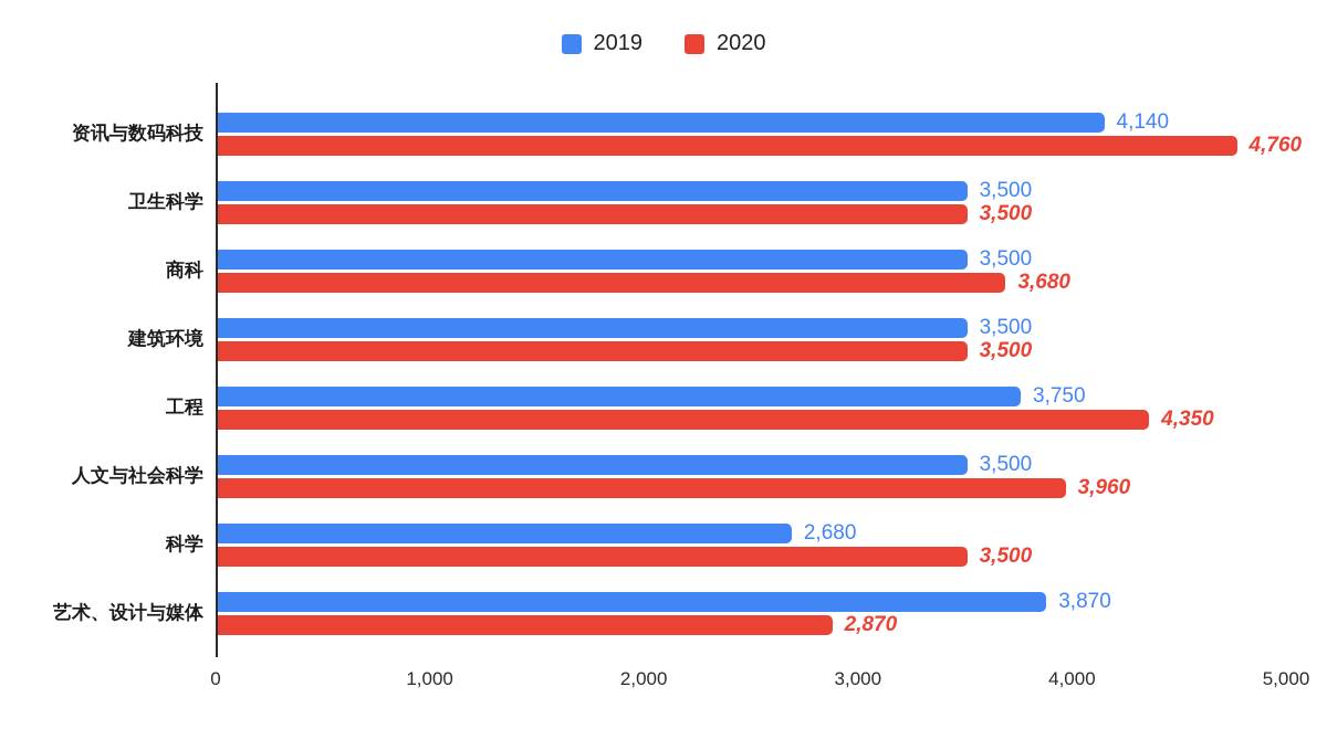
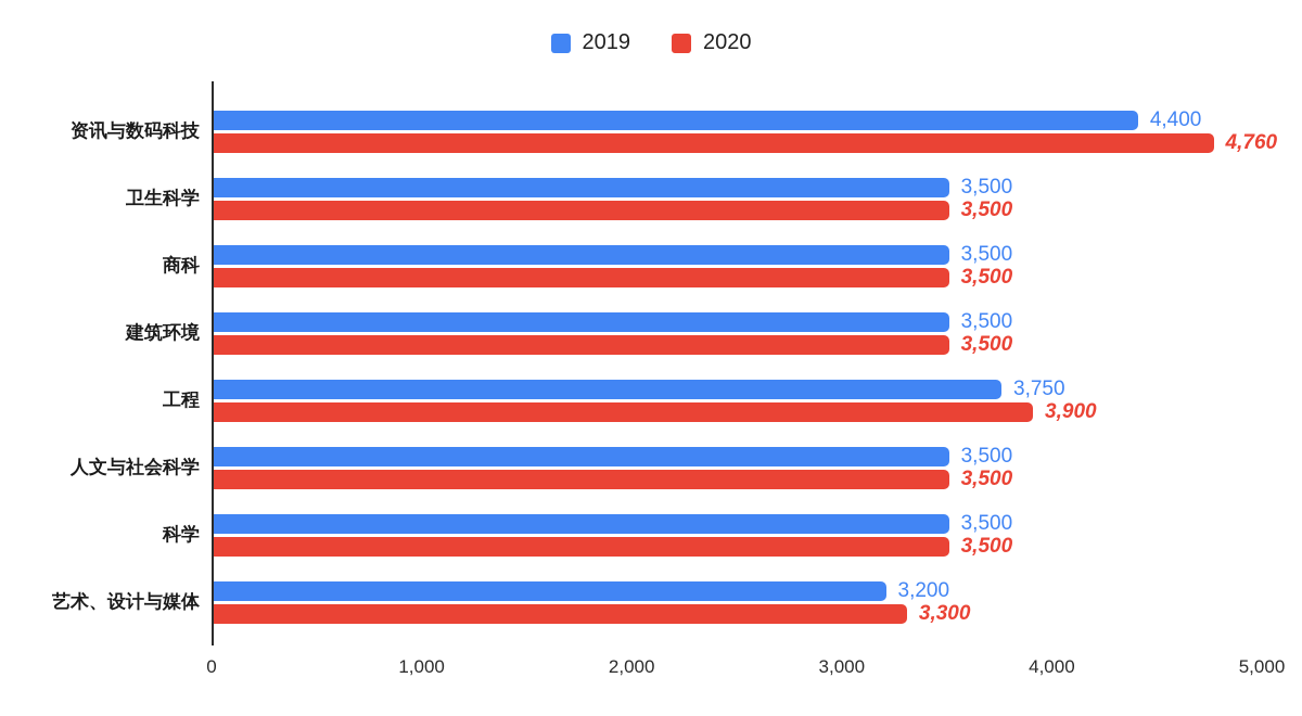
2019/资讯与数码科技: 4,140 -> 4,400
2020/商科: 3,680 -> 3,500
2020/工程: 4,350 -> 3,900
2020/人文与社会科学: 3,960 -> 3,500
2019/科学: 2,680 -> 3,500
2019/艺术、设计与媒体: 3,870 -> 3,200
2020/艺术、设计与媒体: 2,870 -> 3,300
